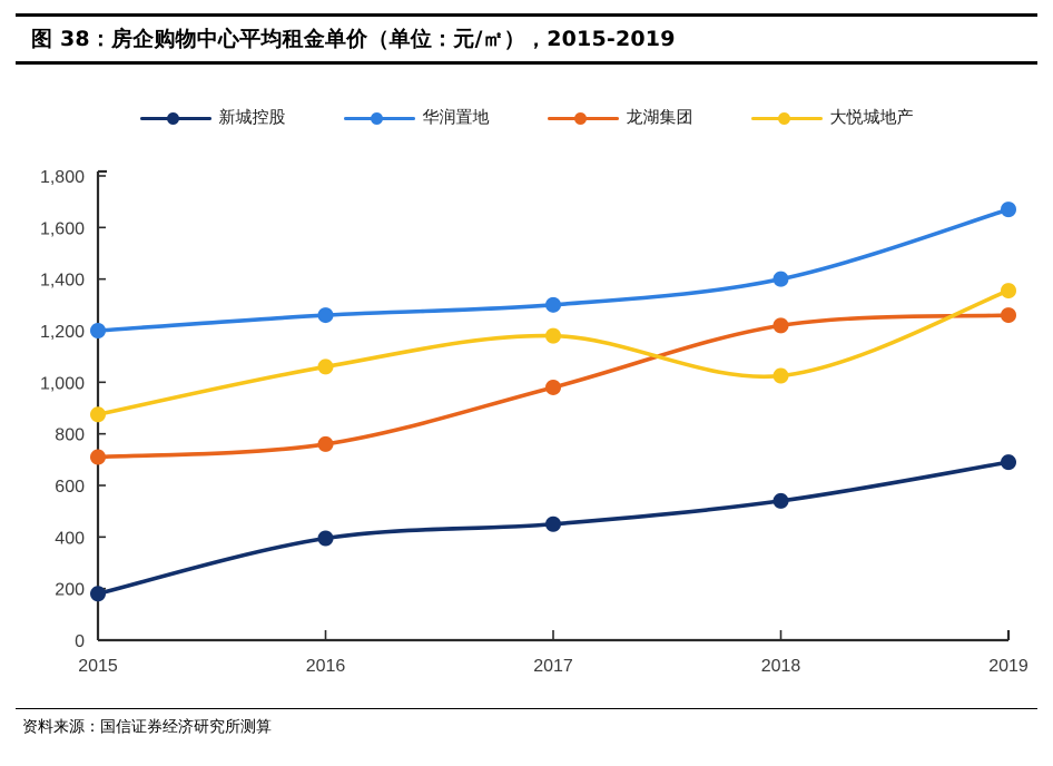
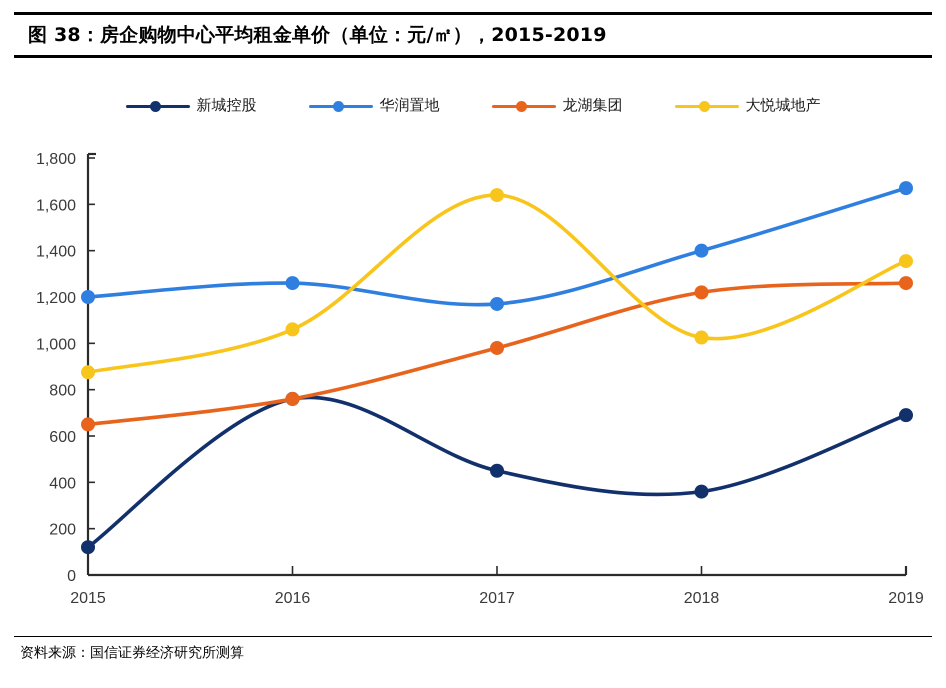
新城控股/2015: 180 -> 120
龙湖集团/2015: 710 -> 650
新城控股/2016: 400 -> 760
华润置地/2017: 1300 -> 1170
大悦城地产/2017: 1180 -> 1640
新城控股/2018: 540 -> 360
